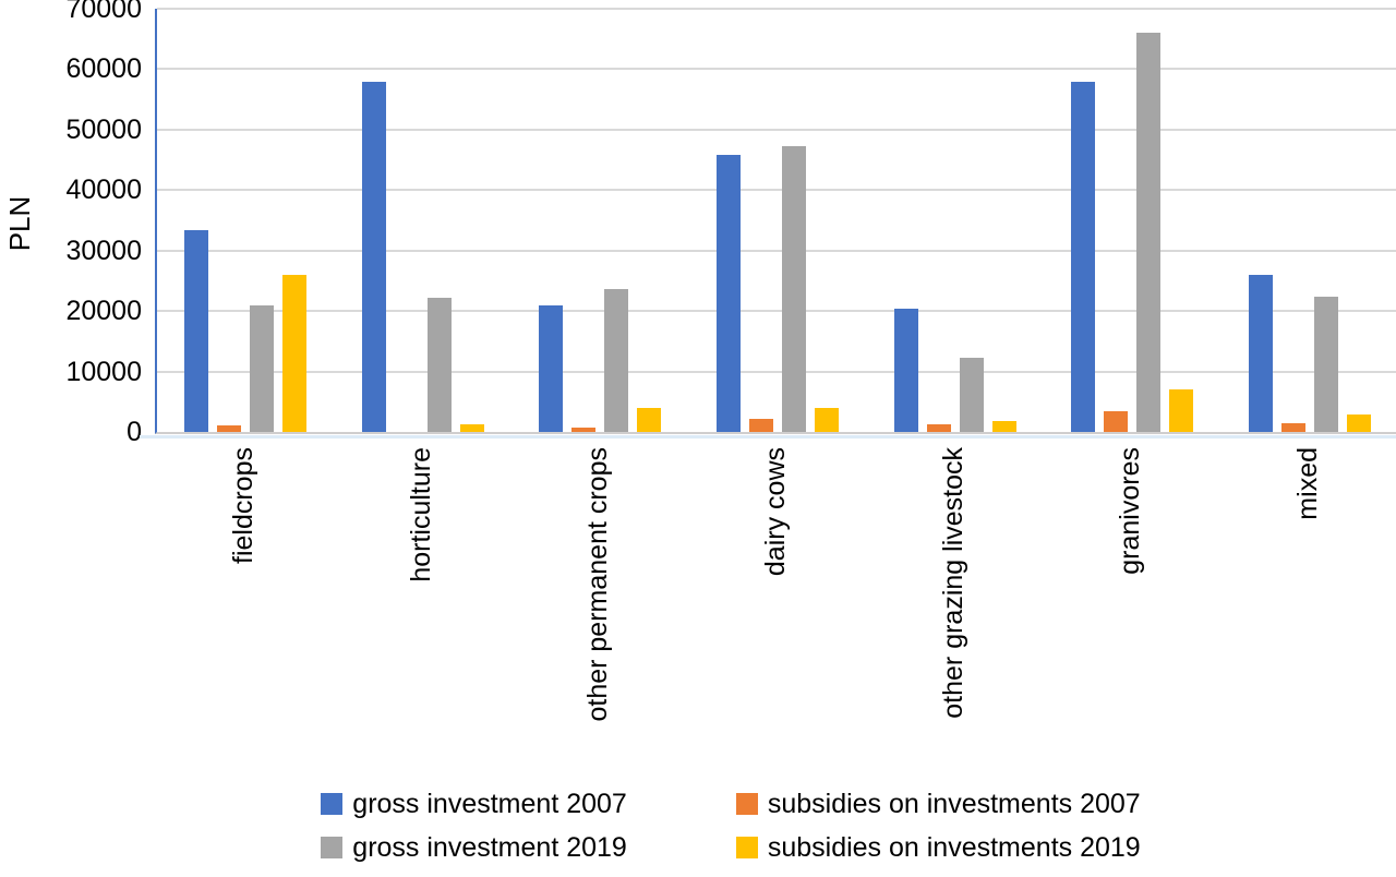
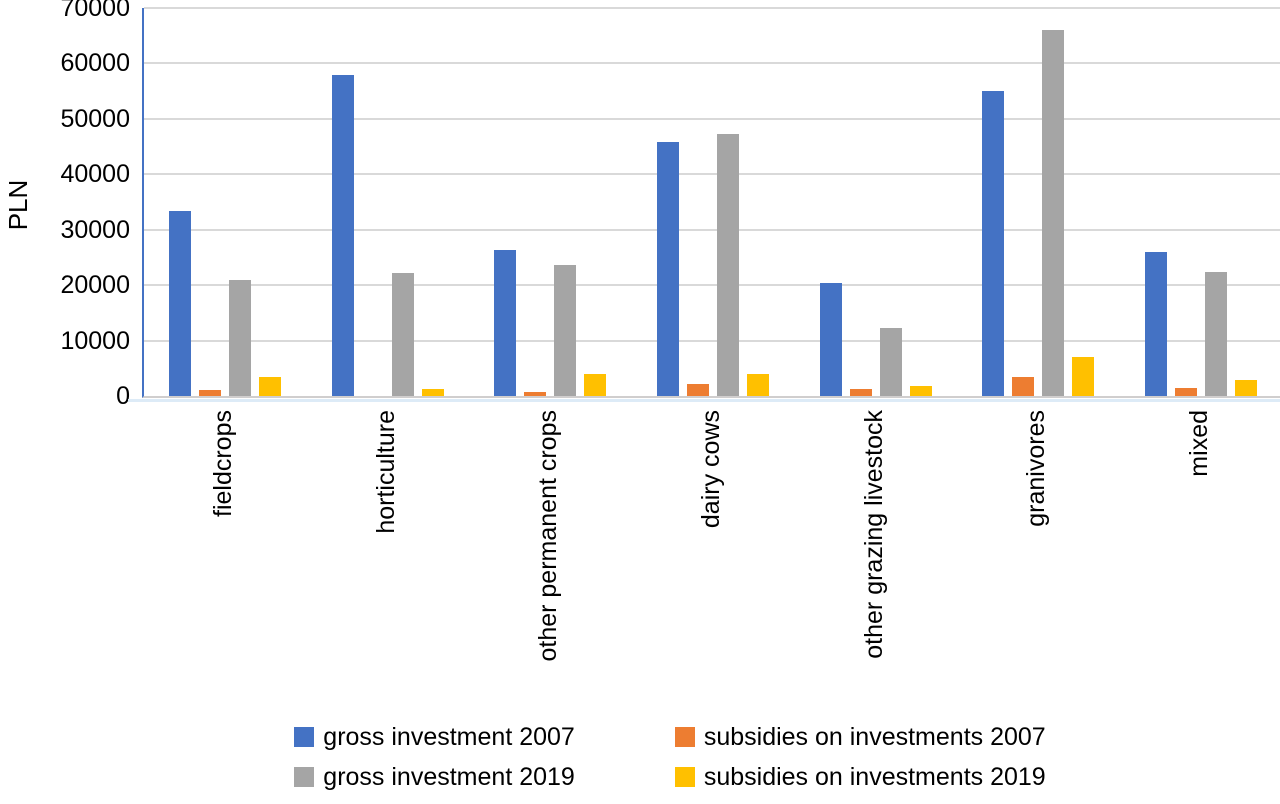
subsidies on investments 2019/fieldcrops: 26000 -> 4000
gross investment 2007/other permanent crops: 21000 -> 26000
gross investment 2007/granivores: 58000 -> 55000
